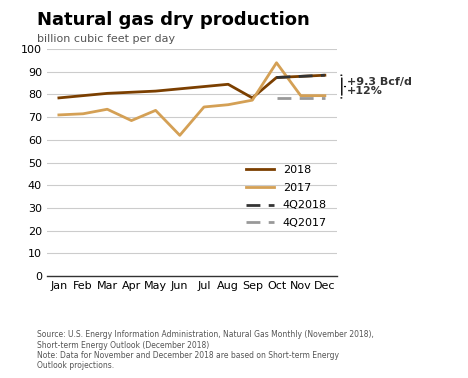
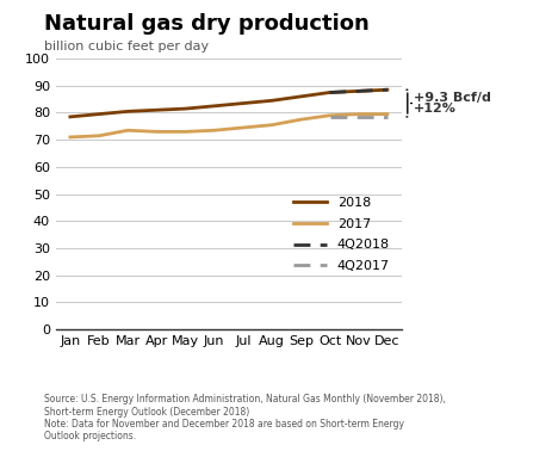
2017/Apr: 68.5 -> 73.0
2017/Jun: 62.0 -> 73.5
2018/Sep: 78.5 -> 86.0
2017/Oct: 94.0 -> 79.0
